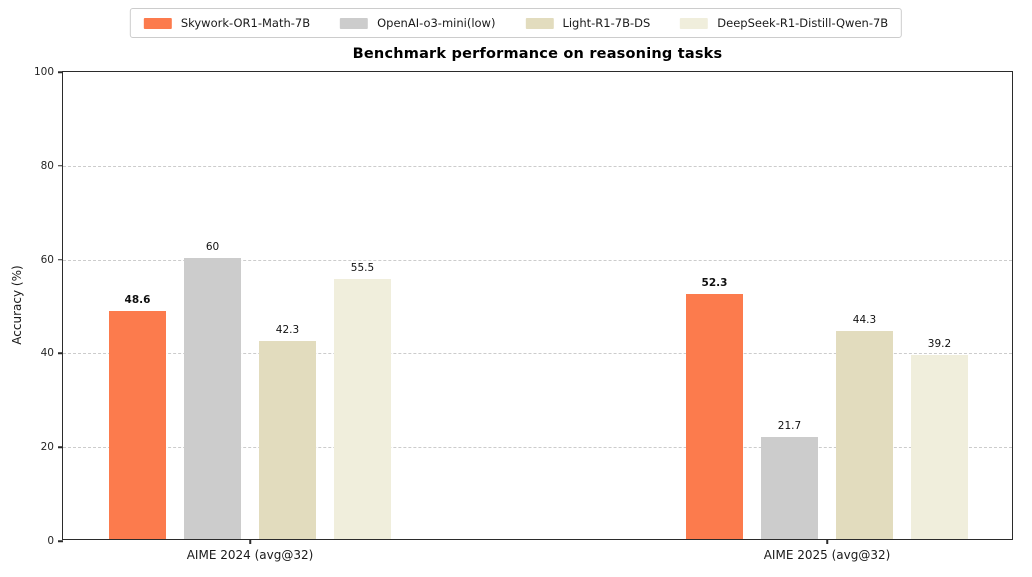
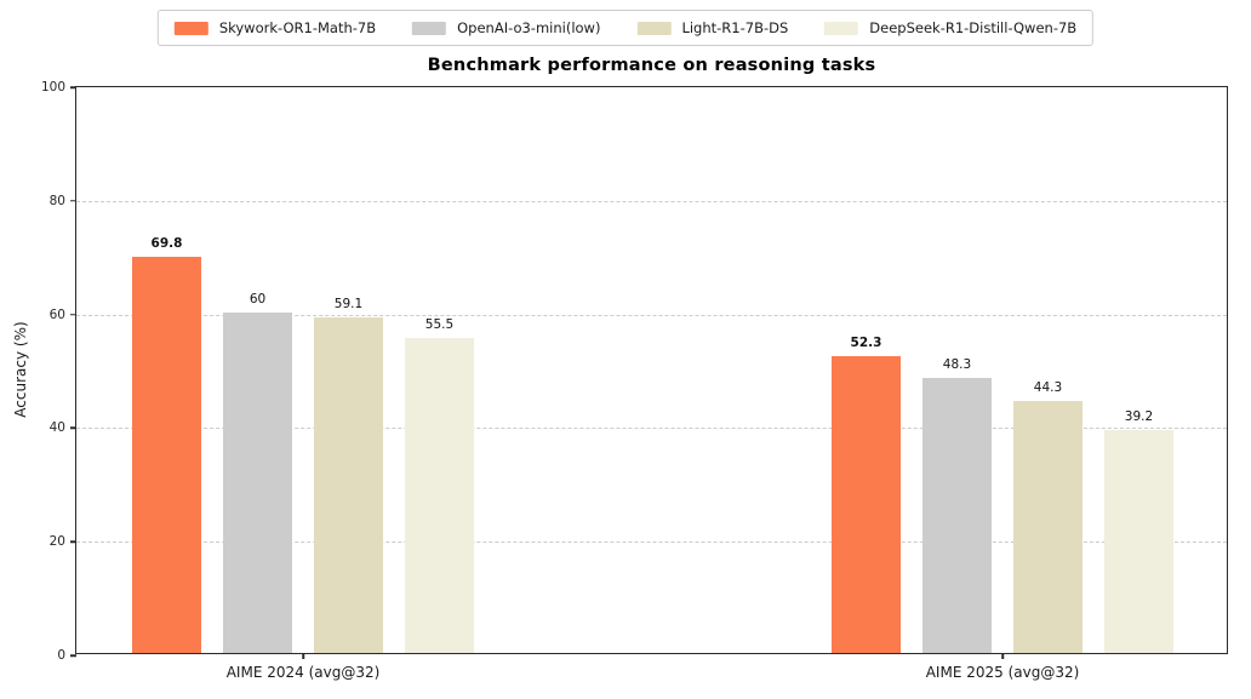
Skywork-OR1-Math-7B/AIME 2024 (avg@32): 48.6 -> 69.8
Light-R1-7B-DS/AIME 2024 (avg@32): 42.3 -> 59.1
OpenAI-o3-mini(low)/AIME 2025 (avg@32): 21.7 -> 48.3
